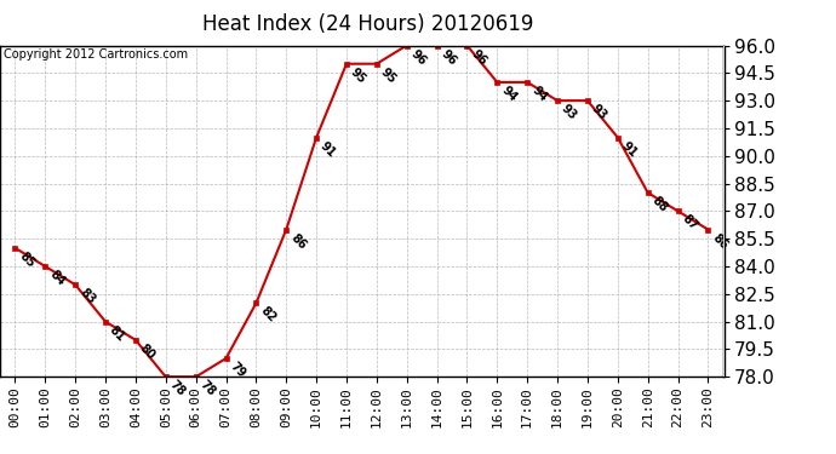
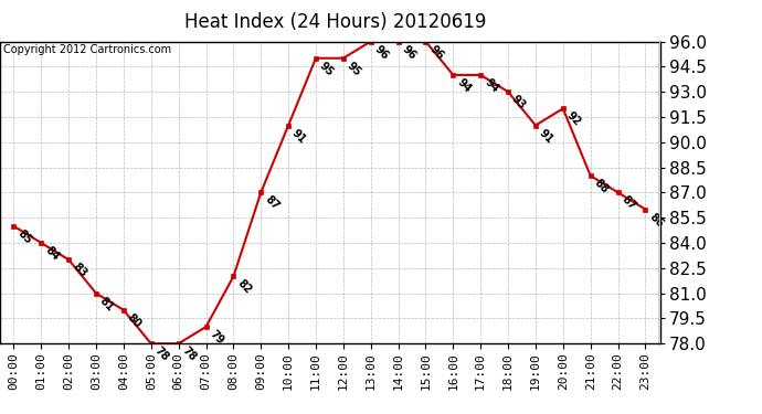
09:00: 86 -> 87
19:00: 93 -> 91
20:00: 91 -> 92
